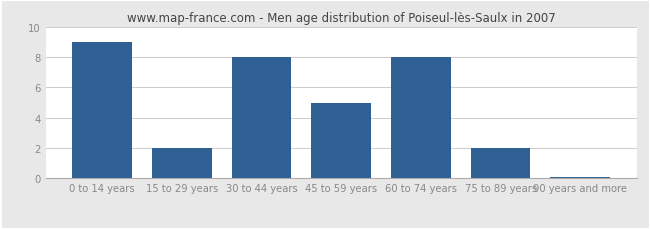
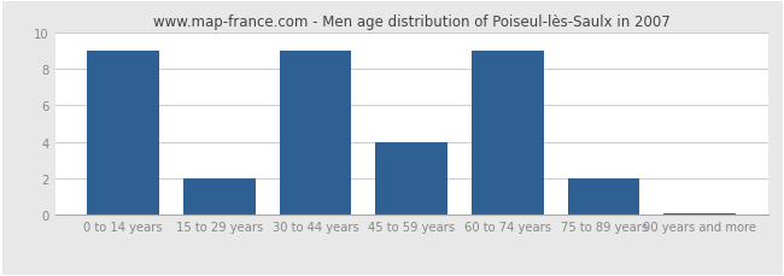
30 to 44 years: 8.0 -> 9.0
45 to 59 years: 5.0 -> 4.0
60 to 74 years: 8.0 -> 9.0
